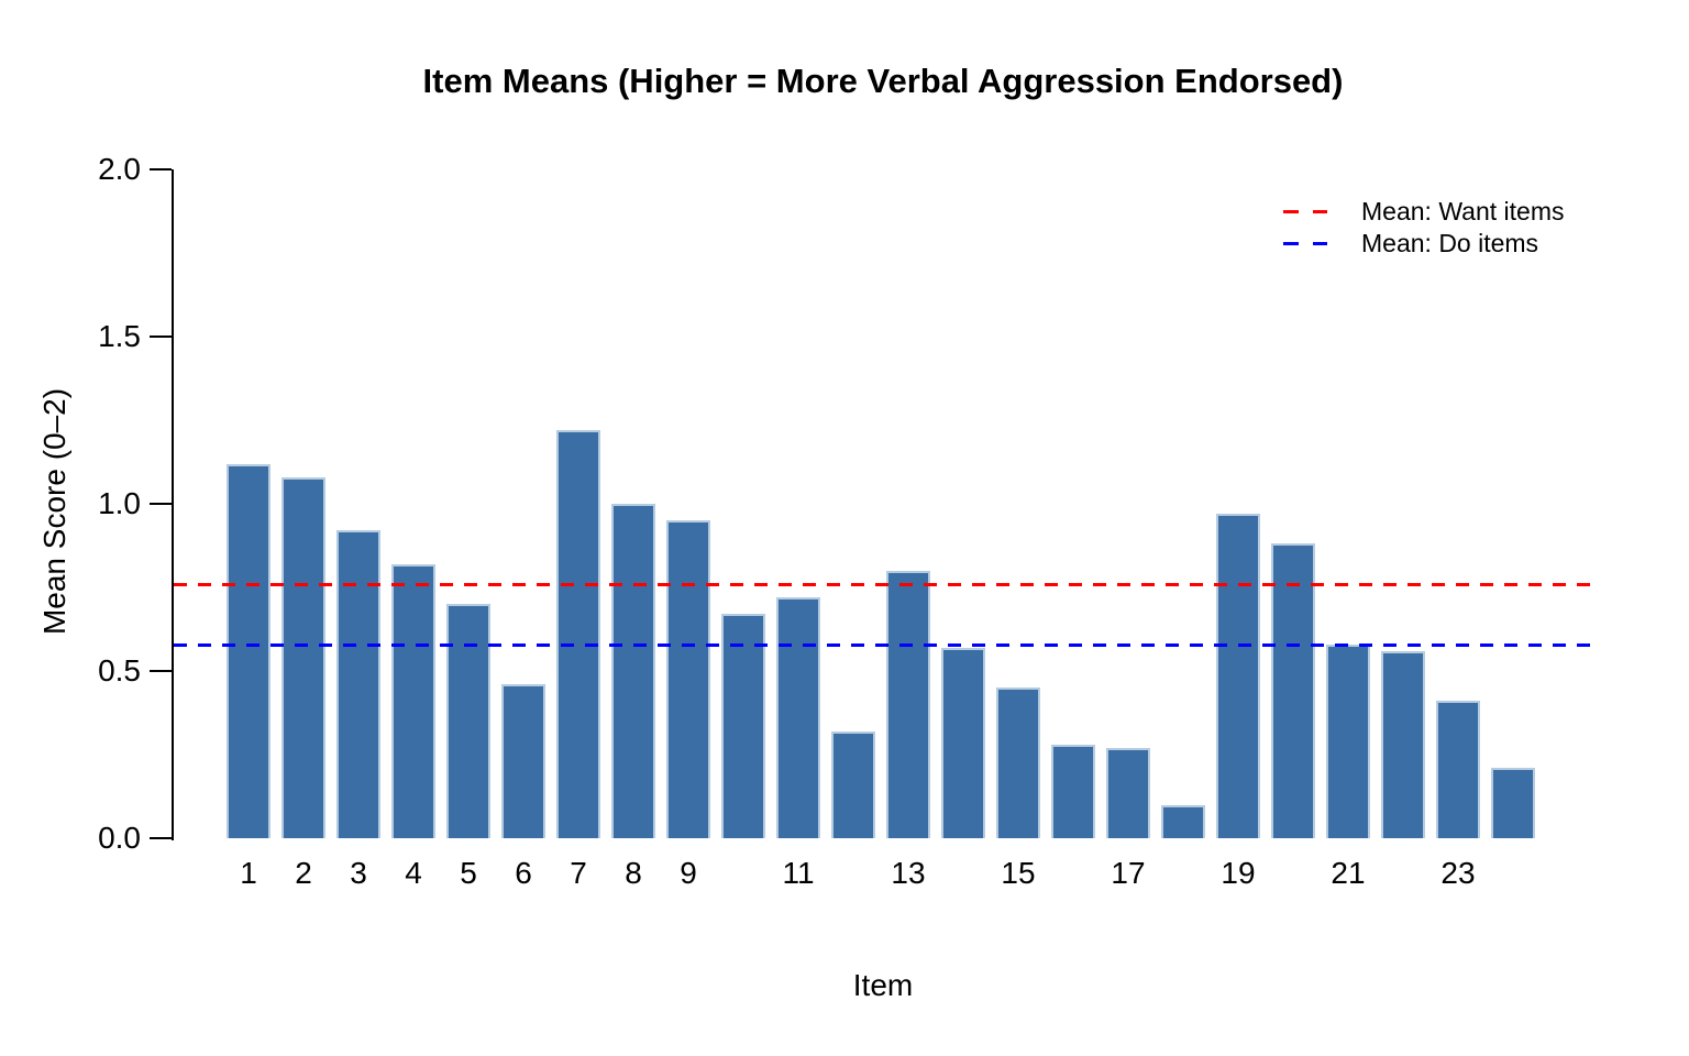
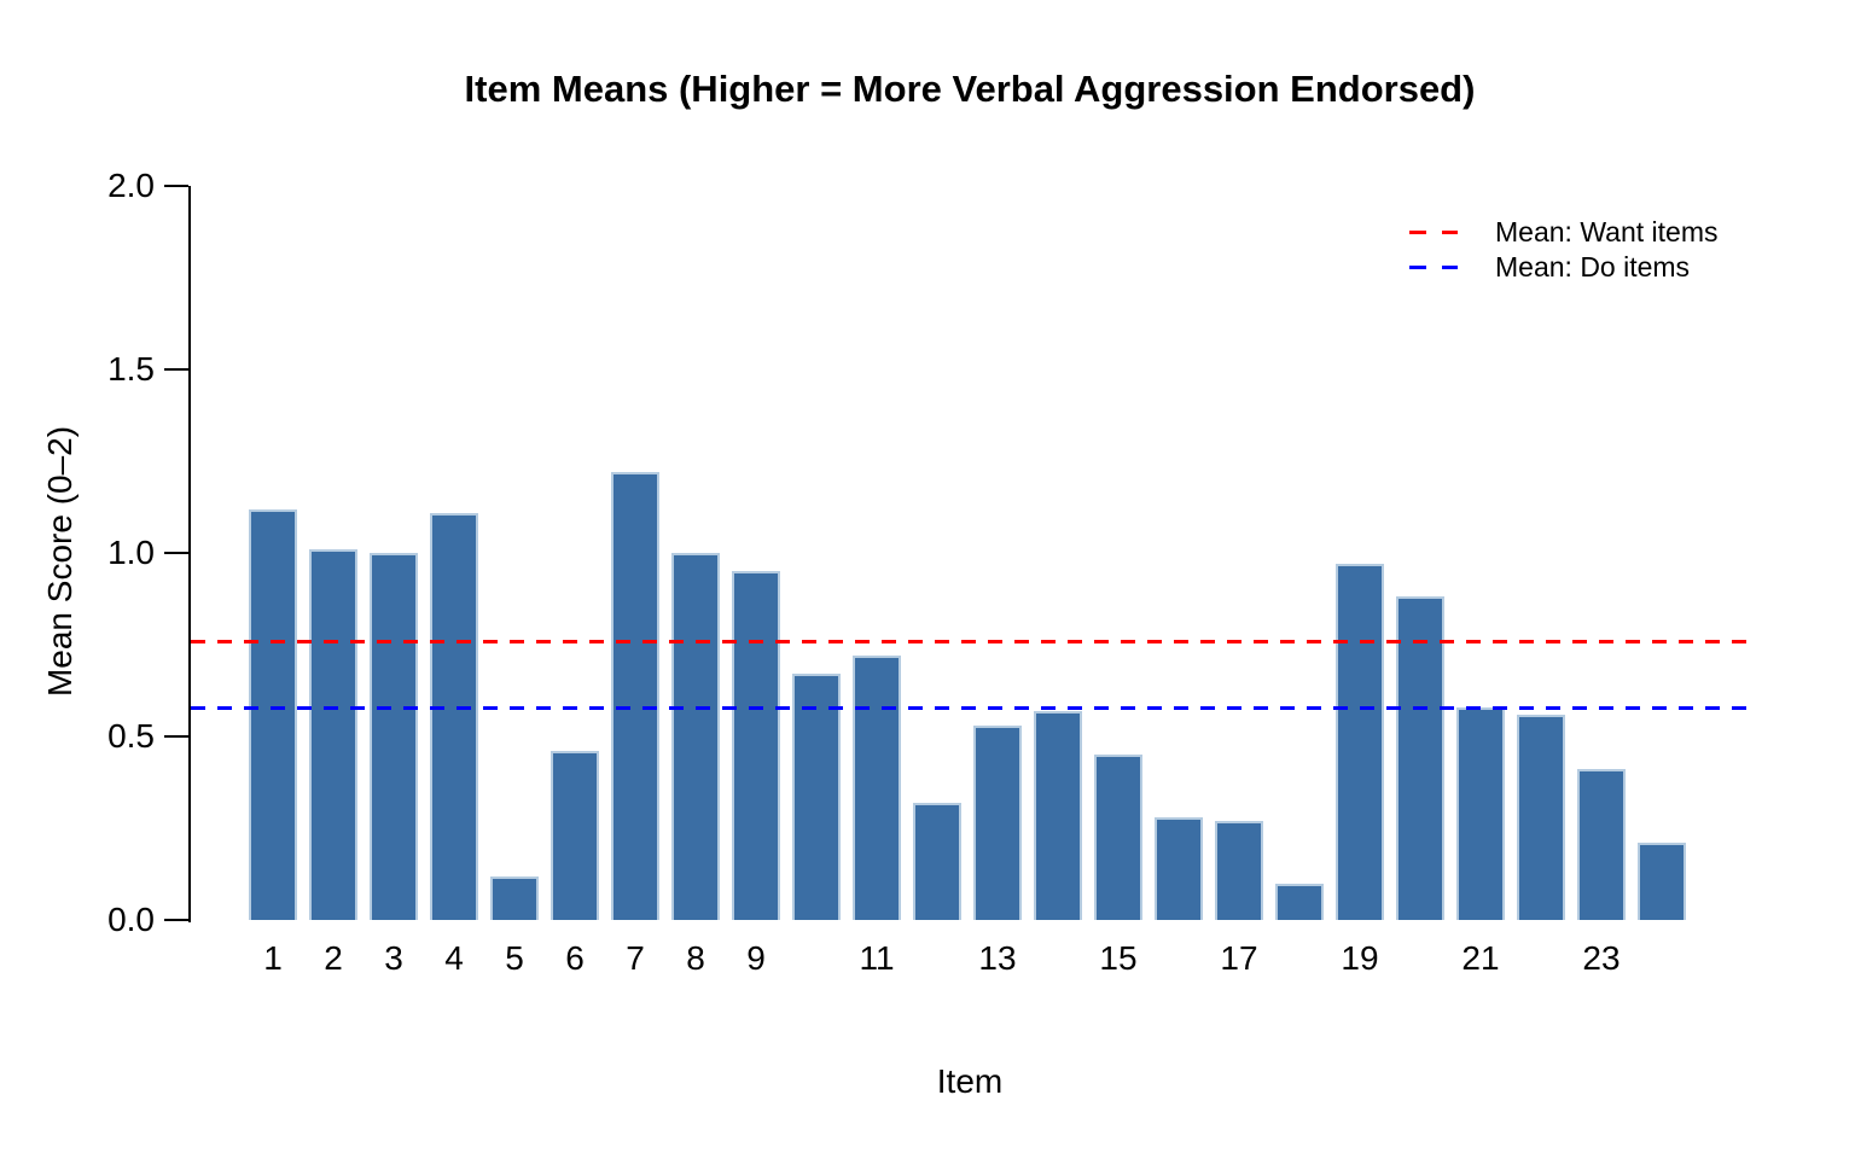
2: 1.08 -> 1.01
3: 0.92 -> 1.00
4: 0.82 -> 1.11
5: 0.70 -> 0.12
13: 0.80 -> 0.53
